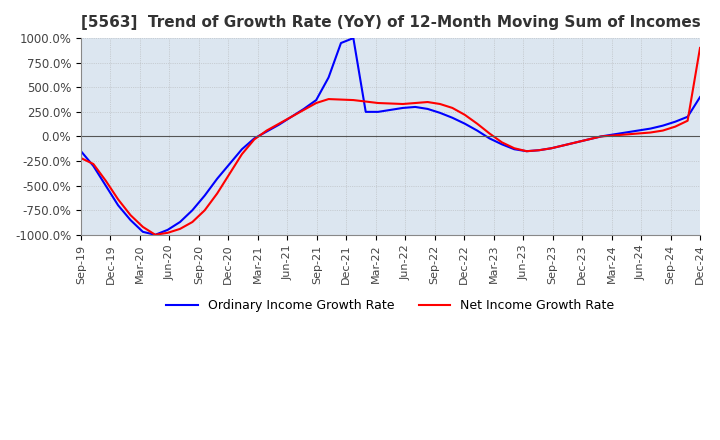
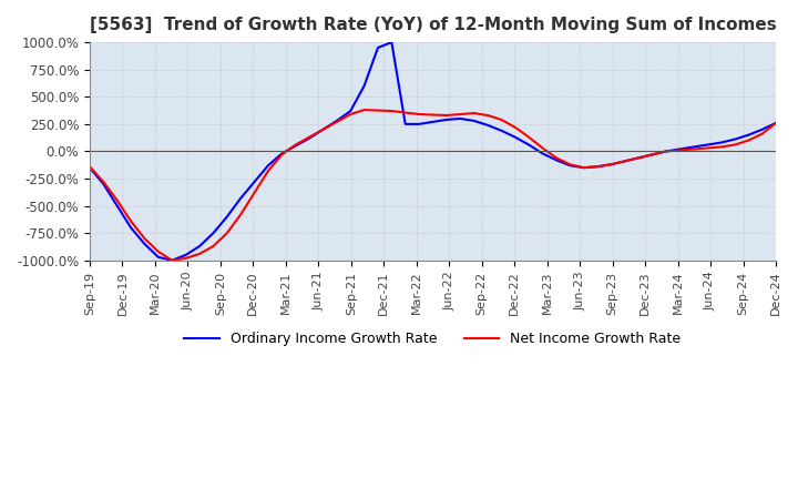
Net Income Growth Rate/Sep-19: -220% -> -140%
Ordinary Income Growth Rate/Dec-24: 400% -> 260%
Net Income Growth Rate/Dec-24: 900% -> 260%
